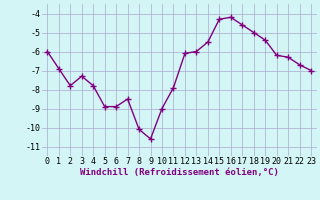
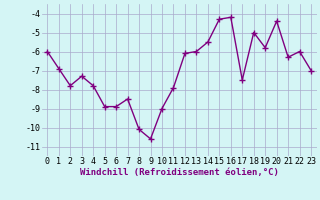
17: -4.6 -> -7.5
19: -5.4 -> -5.8
20: -6.2 -> -4.4
22: -6.7 -> -6.0
